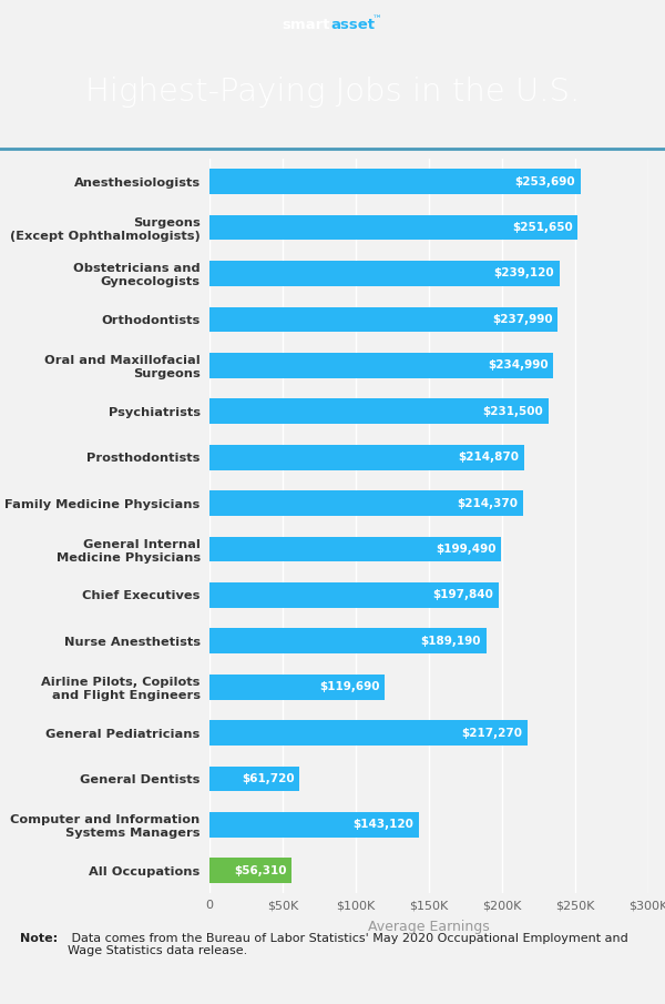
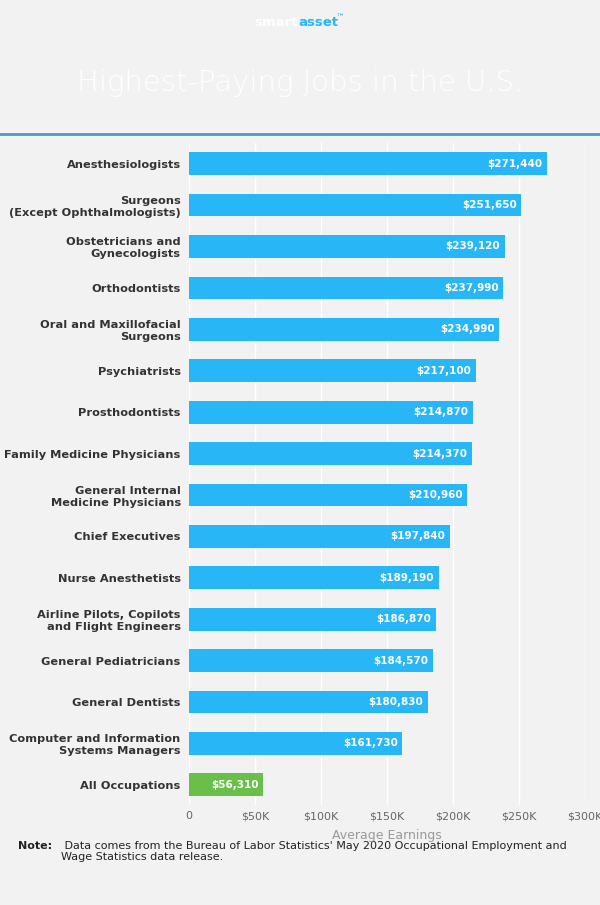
Anesthesiologists: $253,690 -> $271,440
Psychiatrists: $231,500 -> $217,100
General Internal Medicine Physicians: $199,490 -> $210,960
Airline Pilots, Copilots and Flight Engineers: $119,690 -> $186,870
General Pediatricians: $217,270 -> $184,570
General Dentists: $61,720 -> $180,830
Computer and Information Systems Managers: $143,120 -> $161,730
